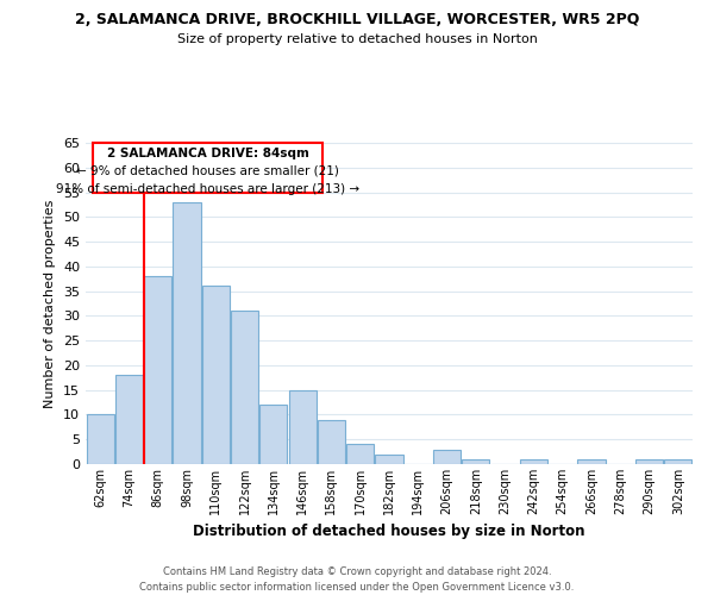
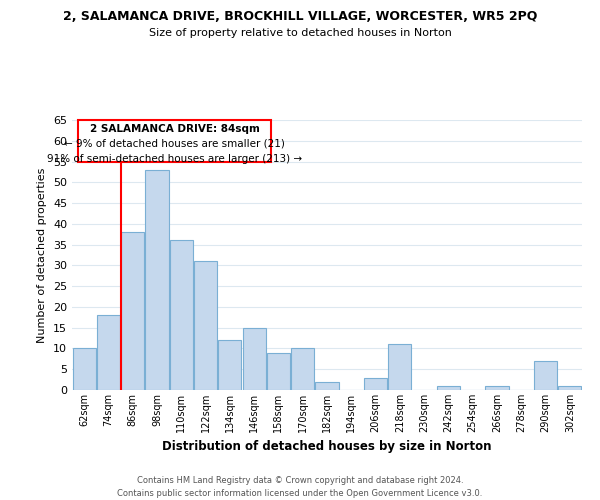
170sqm: 4 -> 10
218sqm: 1 -> 11
290sqm: 1 -> 7
